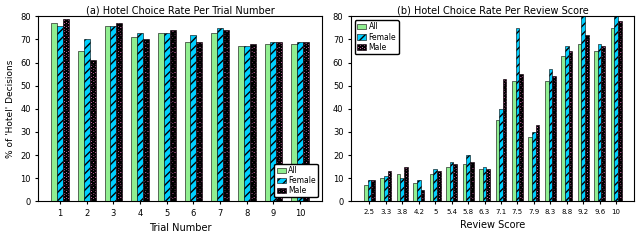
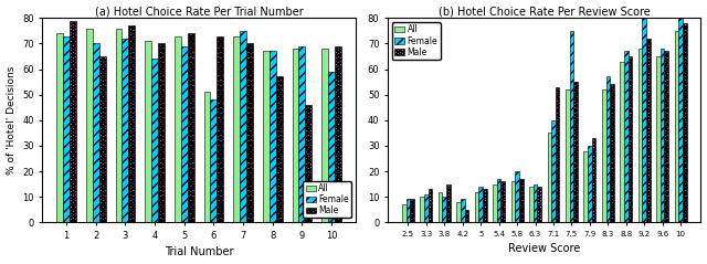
(a) Hotel Choice Rate Per Trial Number/All/1: 77 -> 74
(a) Hotel Choice Rate Per Trial Number/Female/1: 76 -> 73
(a) Hotel Choice Rate Per Trial Number/All/2: 65 -> 76
(a) Hotel Choice Rate Per Trial Number/Male/2: 61 -> 65
(a) Hotel Choice Rate Per Trial Number/Female/3: 76 -> 72
(a) Hotel Choice Rate Per Trial Number/Female/4: 73 -> 64
(a) Hotel Choice Rate Per Trial Number/Female/5: 73 -> 69
(a) Hotel Choice Rate Per Trial Number/All/6: 69 -> 51
(a) Hotel Choice Rate Per Trial Number/Female/6: 72 -> 48
(a) Hotel Choice Rate Per Trial Number/Male/6: 69 -> 73
(a) Hotel Choice Rate Per Trial Number/Male/7: 74 -> 70
(a) Hotel Choice Rate Per Trial Number/Male/8: 68 -> 57
(a) Hotel Choice Rate Per Trial Number/Male/9: 69 -> 46
(a) Hotel Choice Rate Per Trial Number/Female/10: 69 -> 59
